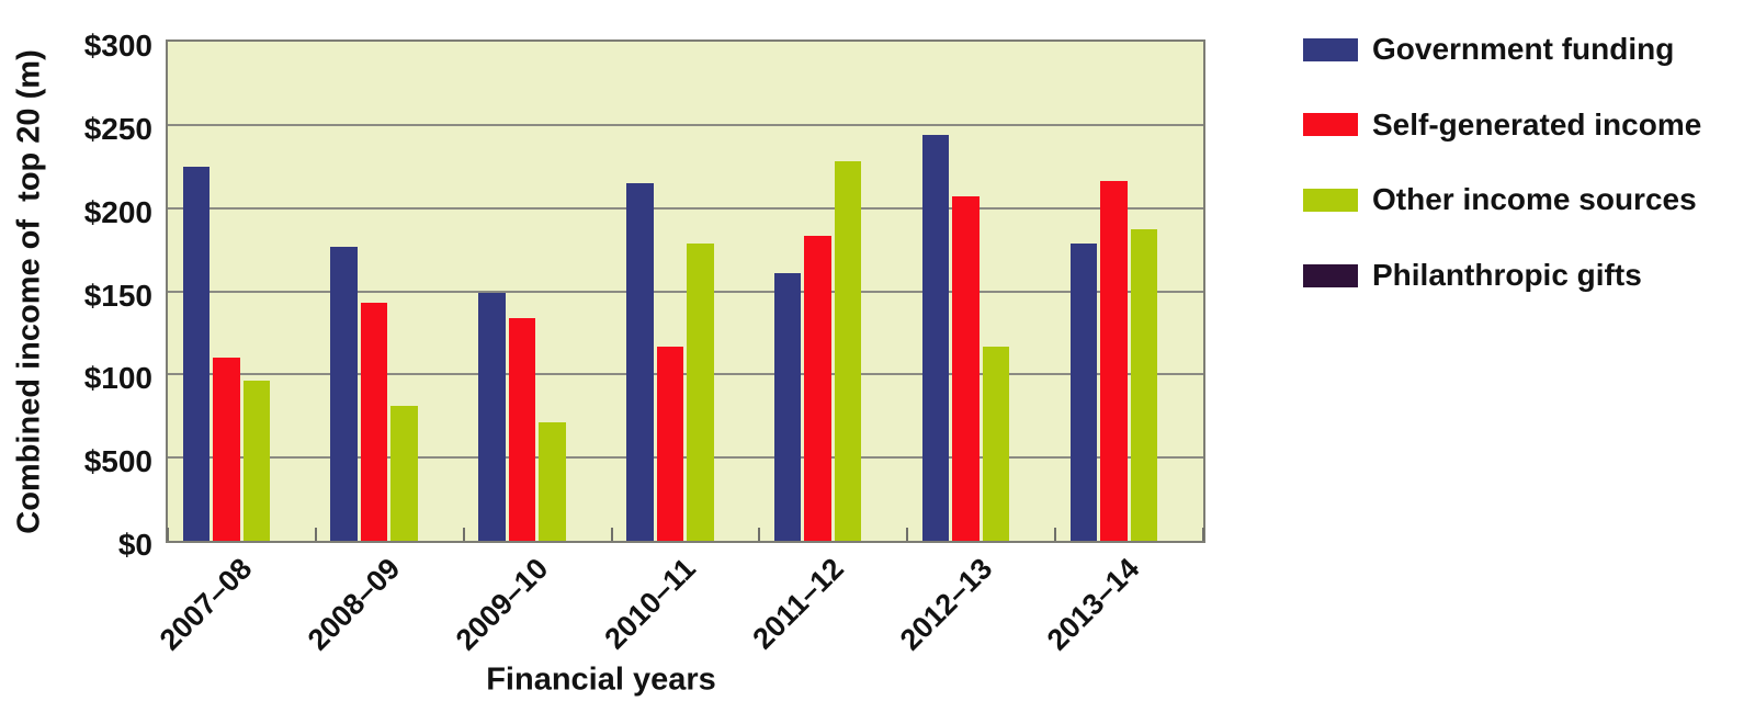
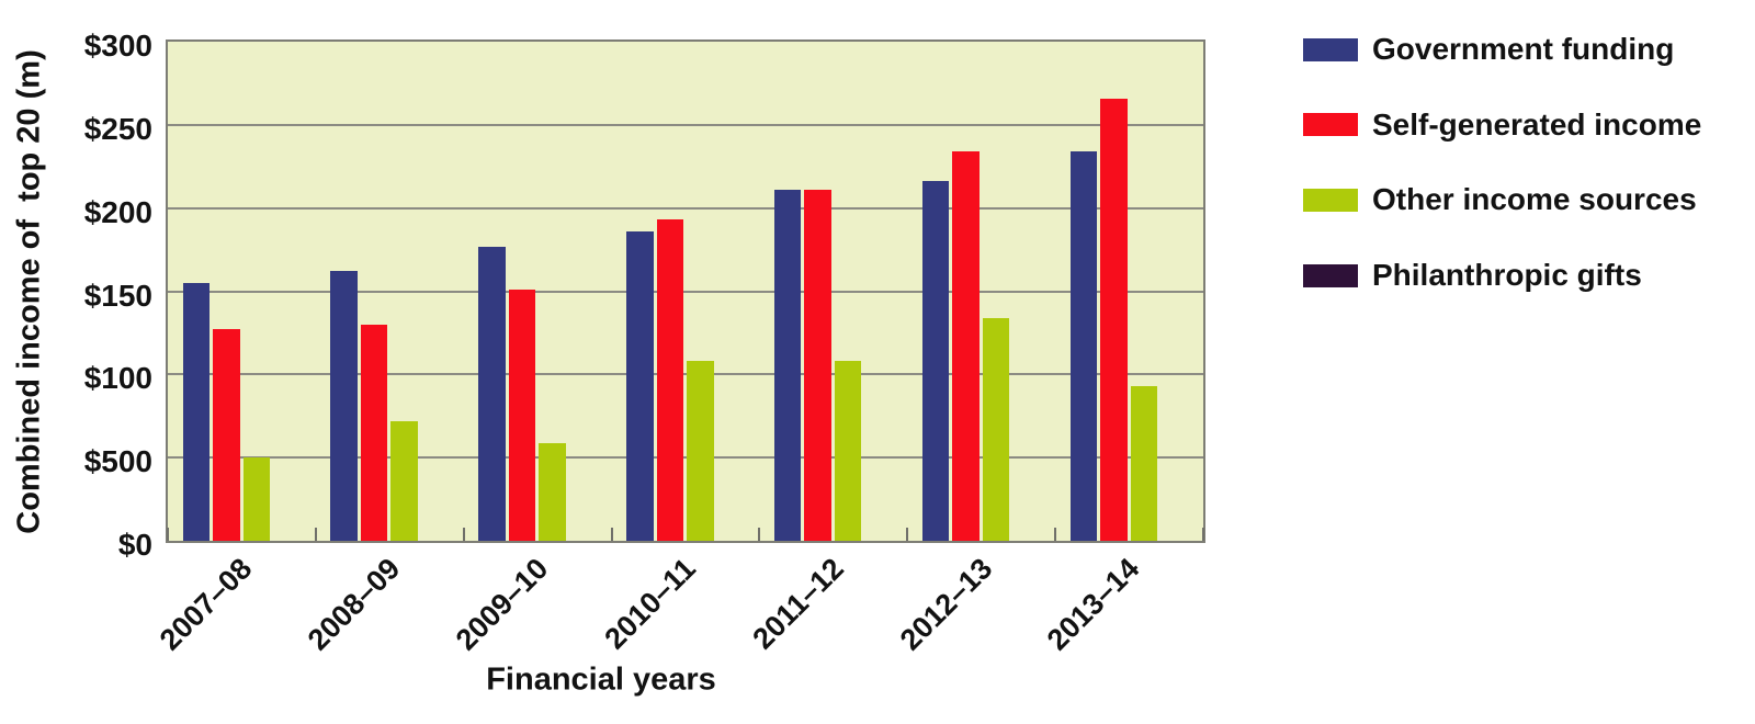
Government funding/2007–08: $225 -> $155
Self-generated income/2007–08: $110 -> $127
Other income sources/2007–08: $96 -> $50
Government funding/2008–09: $177 -> $162
Self-generated income/2008–09: $143 -> $130
Other income sources/2008–09: $81 -> $72
Government funding/2009–10: $149 -> $177
Self-generated income/2009–10: $134 -> $151
Other income sources/2009–10: $71 -> $59
Government funding/2010–11: $215 -> $186
Self-generated income/2010–11: $117 -> $193
Other income sources/2010–11: $179 -> $108
Government funding/2011–12: $161 -> $211
Self-generated income/2011–12: $183 -> $211
Other income sources/2011–12: $228 -> $108
Government funding/2012–13: $244 -> $216
Self-generated income/2012–13: $207 -> $234
Other income sources/2012–13: $117 -> $134
Government funding/2013–14: $179 -> $234
Self-generated income/2013–14: $216 -> $266
Other income sources/2013–14: $187 -> $93
